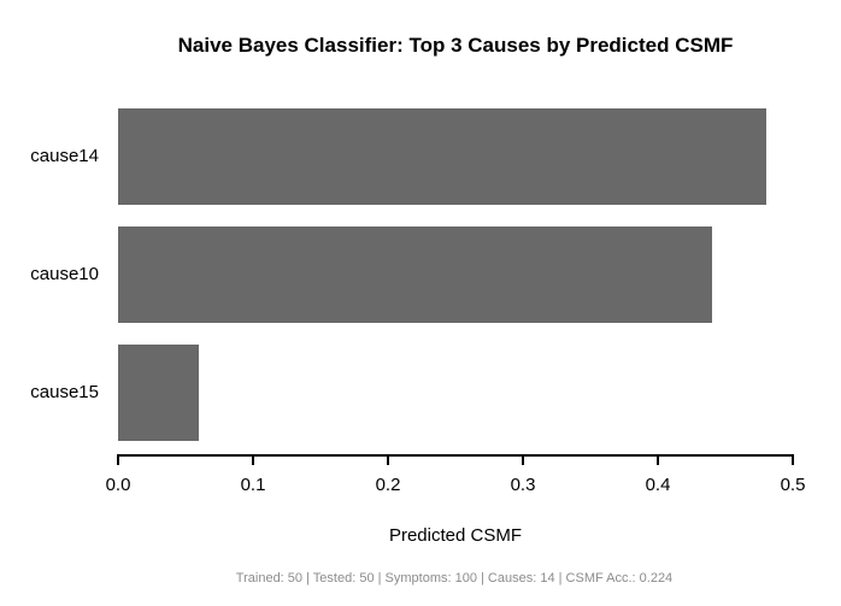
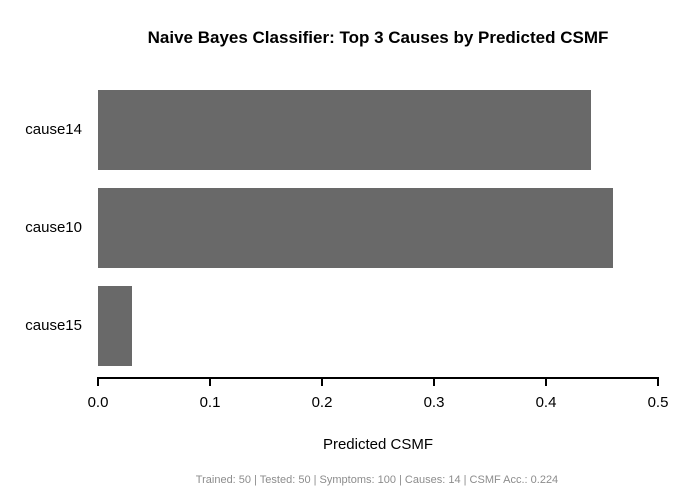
cause14: 0.48 -> 0.44
cause10: 0.44 -> 0.46
cause15: 0.06 -> 0.03
